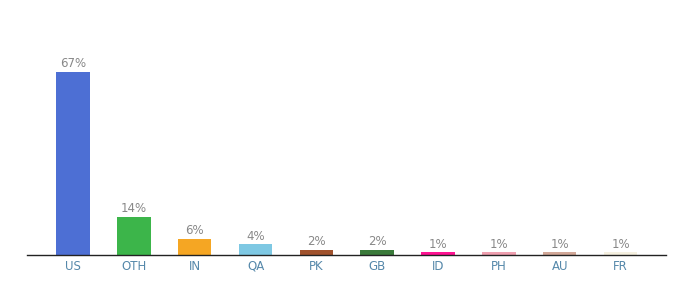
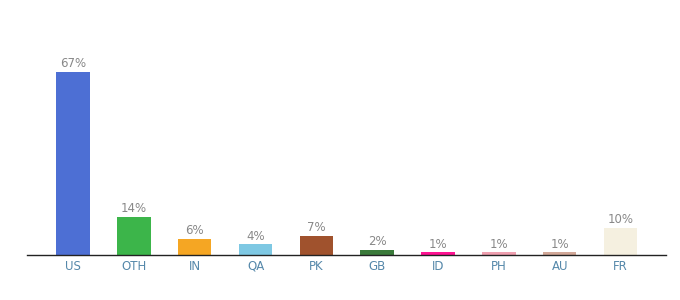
PK: 2% -> 7%
FR: 1% -> 10%
